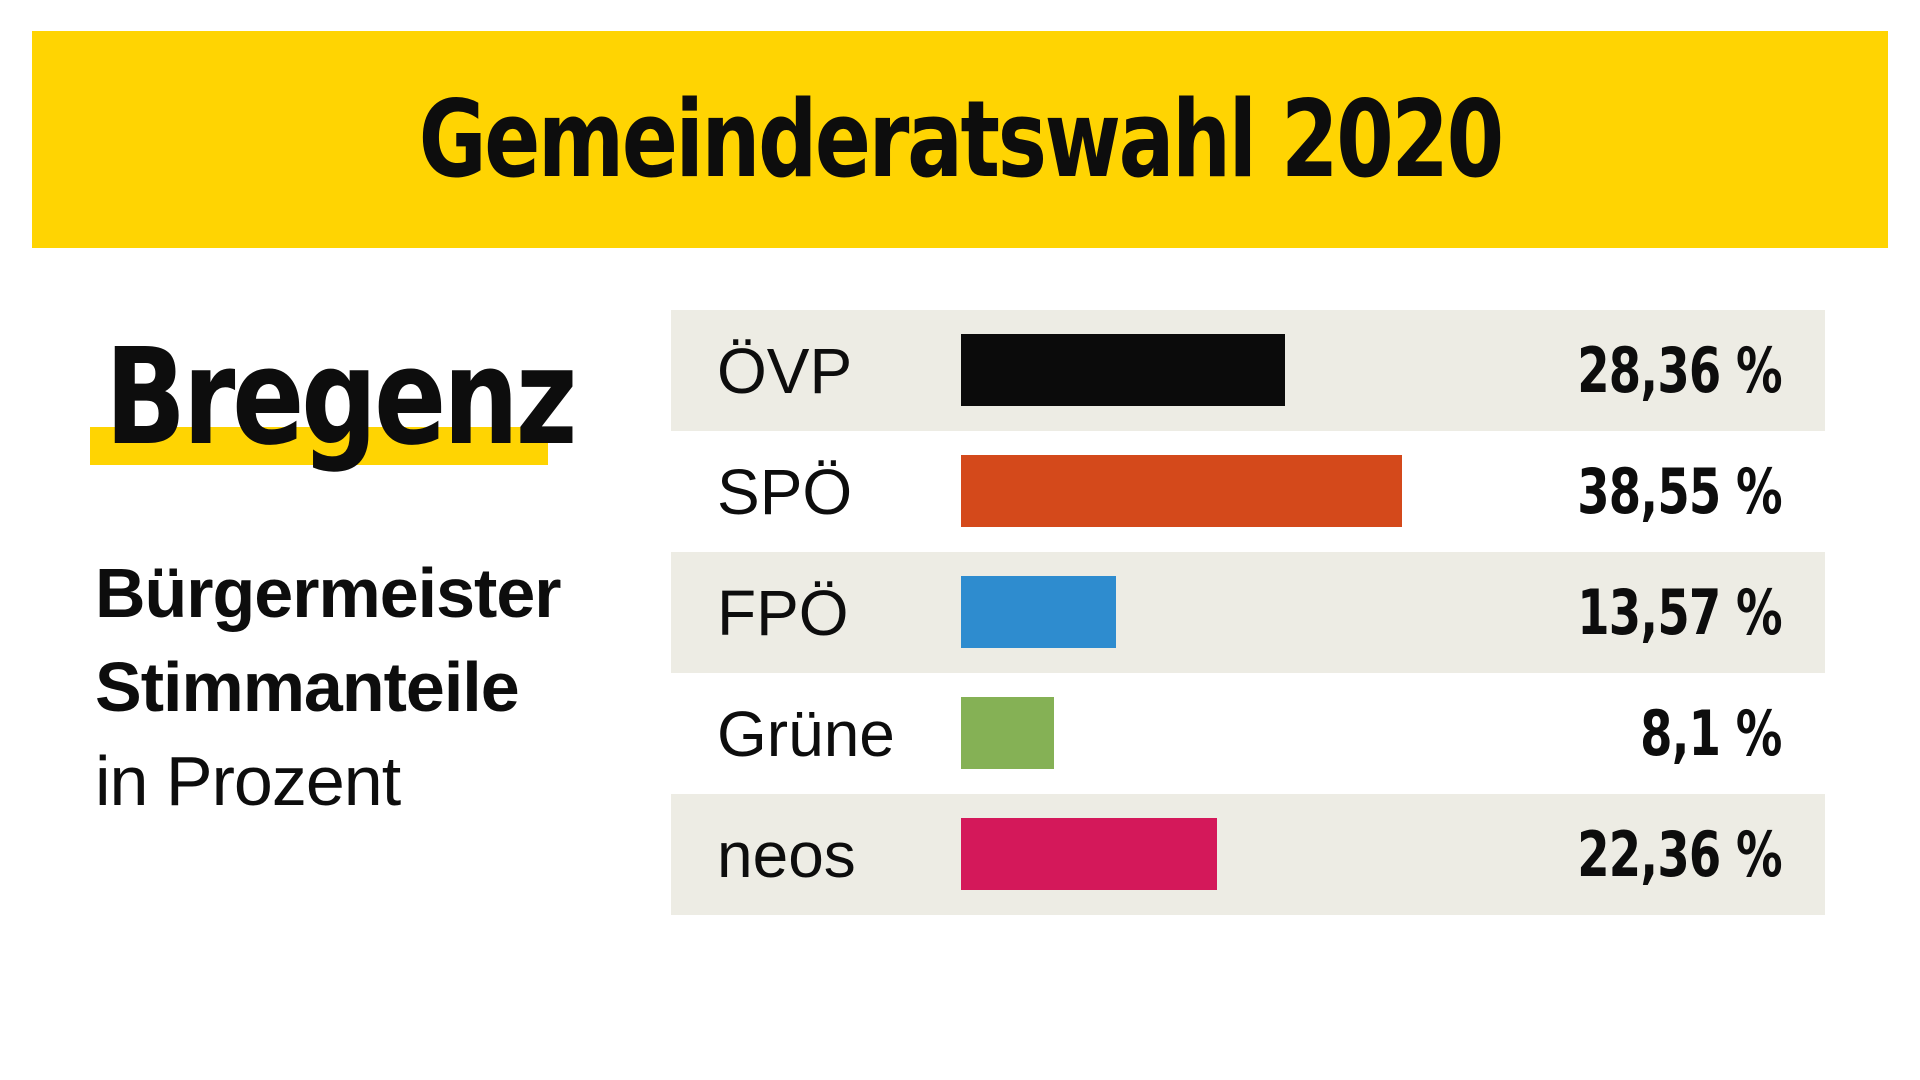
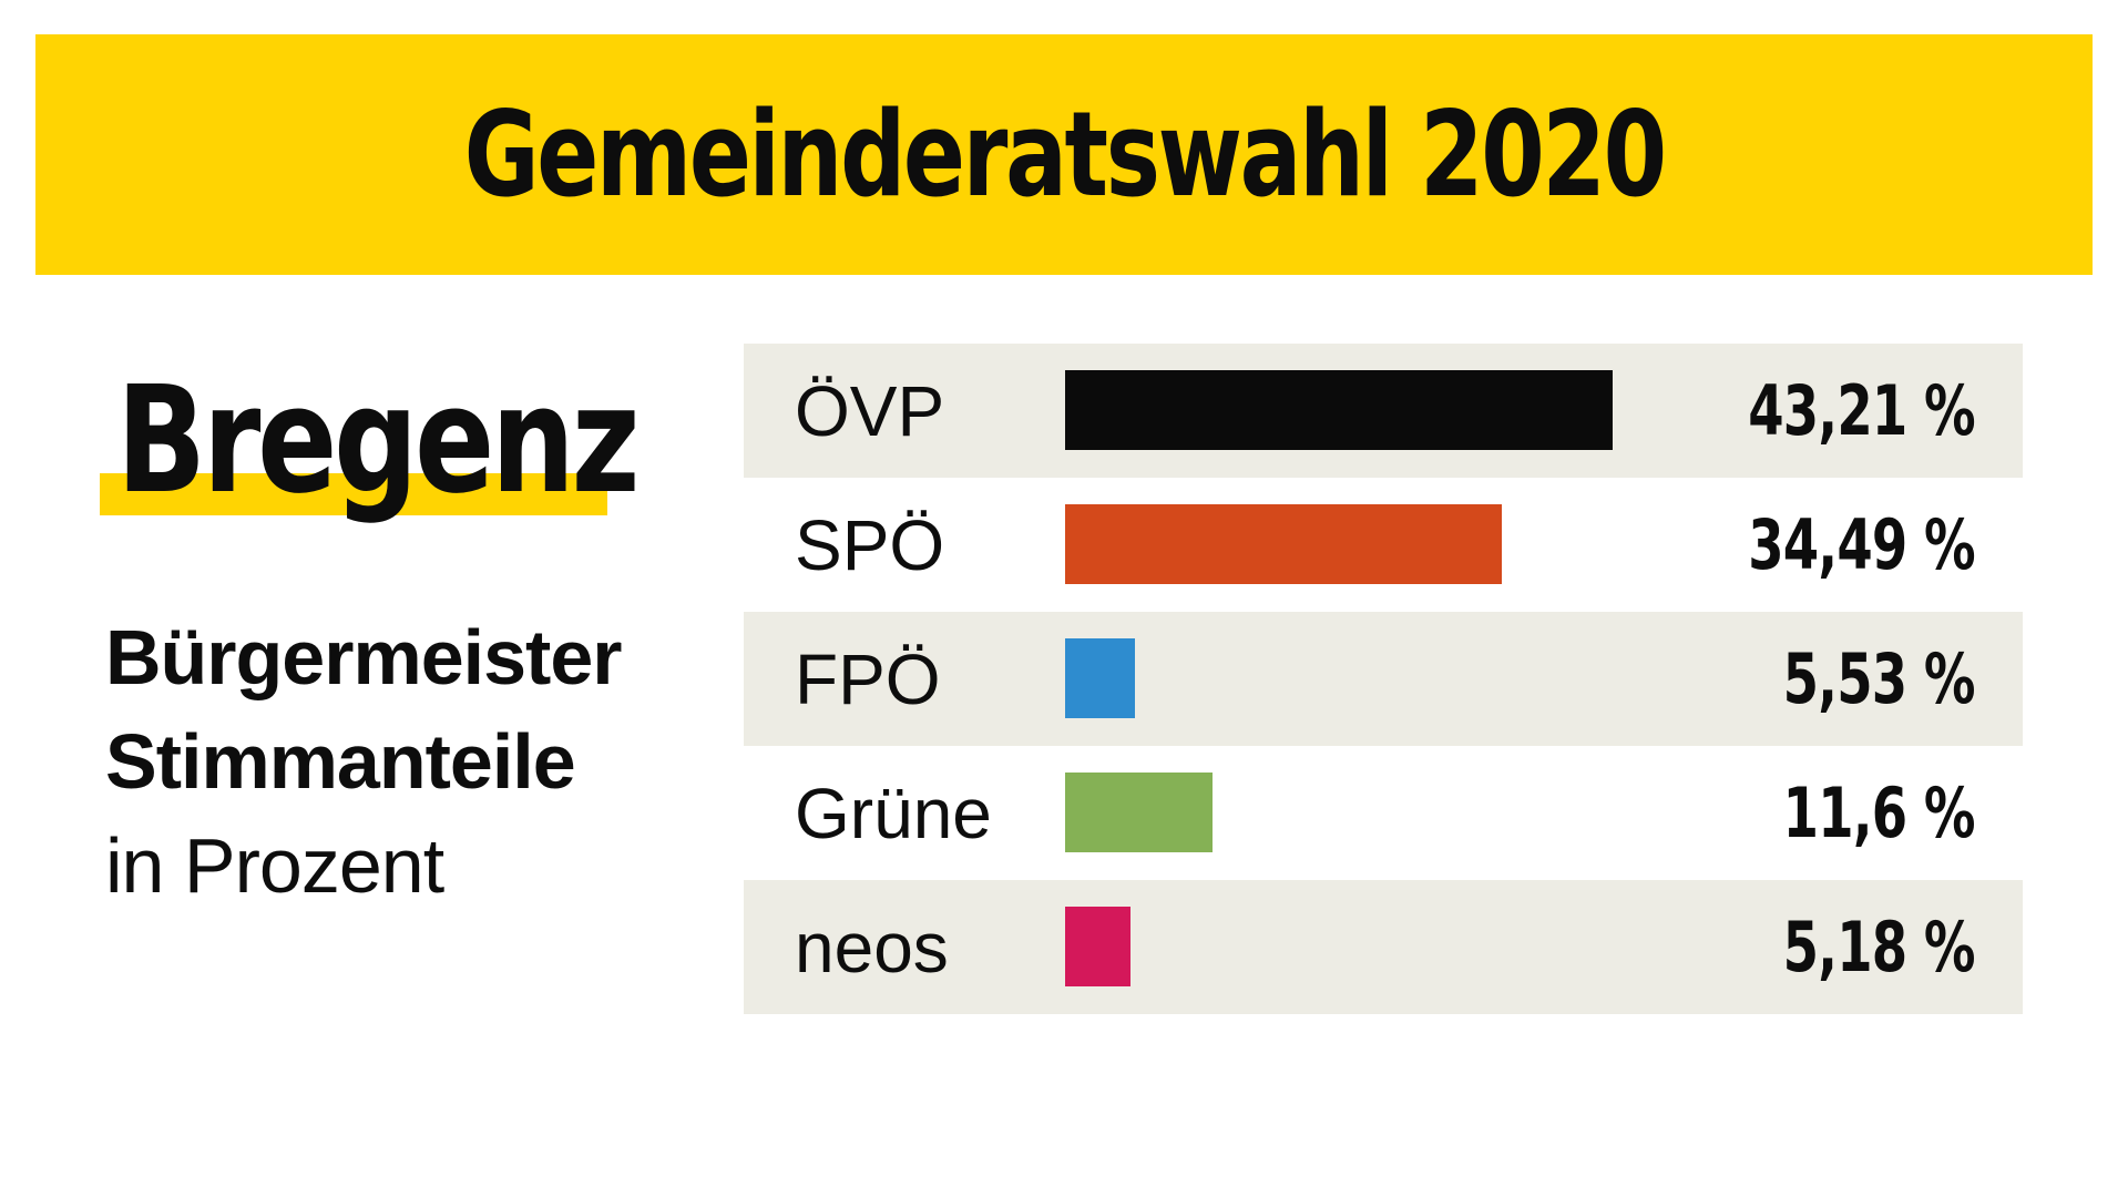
ÖVP: 28,36 -> 43,21
SPÖ: 38,55 -> 34,49
FPÖ: 13,57 -> 5,53
Grüne: 8,1 -> 11,6
neos: 22,36 -> 5,18
